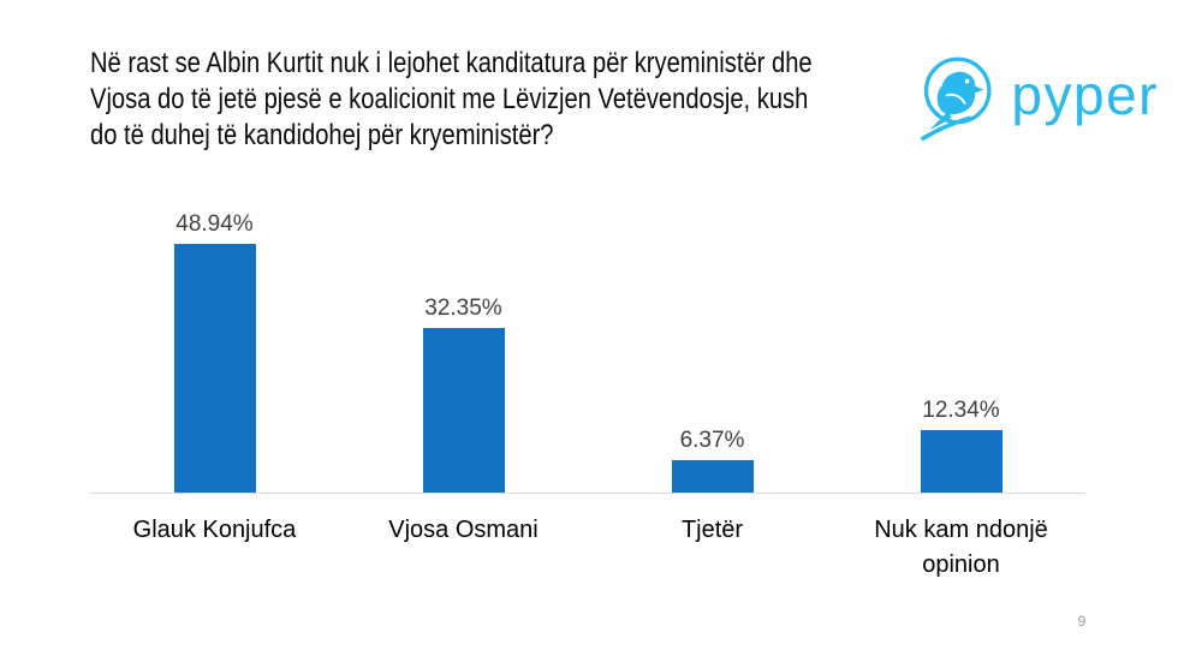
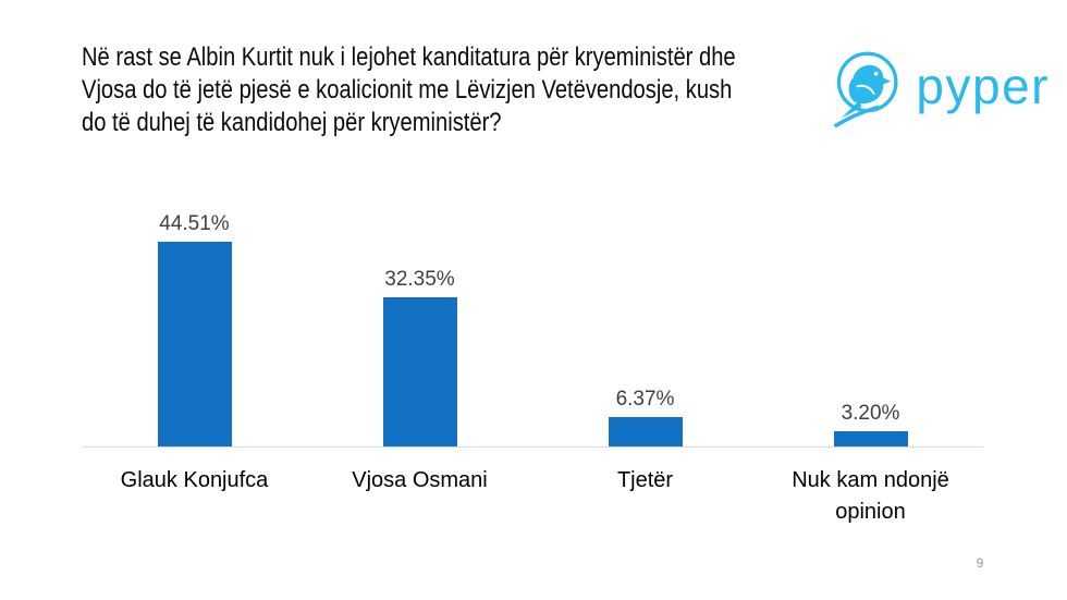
Glauk Konjufca: 48.94% -> 44.51%
Nuk kam ndonjë opinion: 12.34% -> 3.20%
